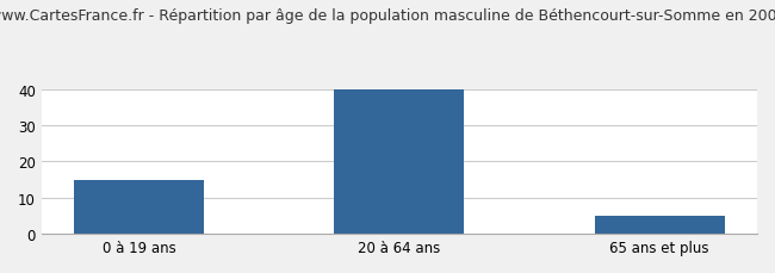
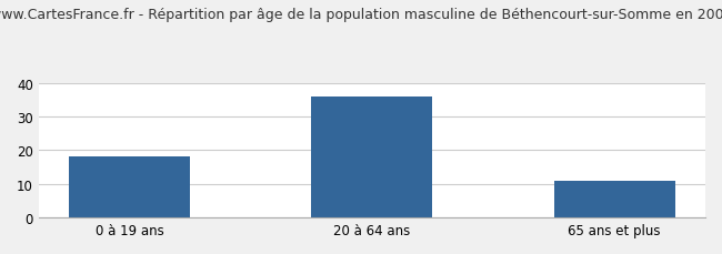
0 à 19 ans: 15 -> 18
20 à 64 ans: 40 -> 36
65 ans et plus: 5 -> 11
